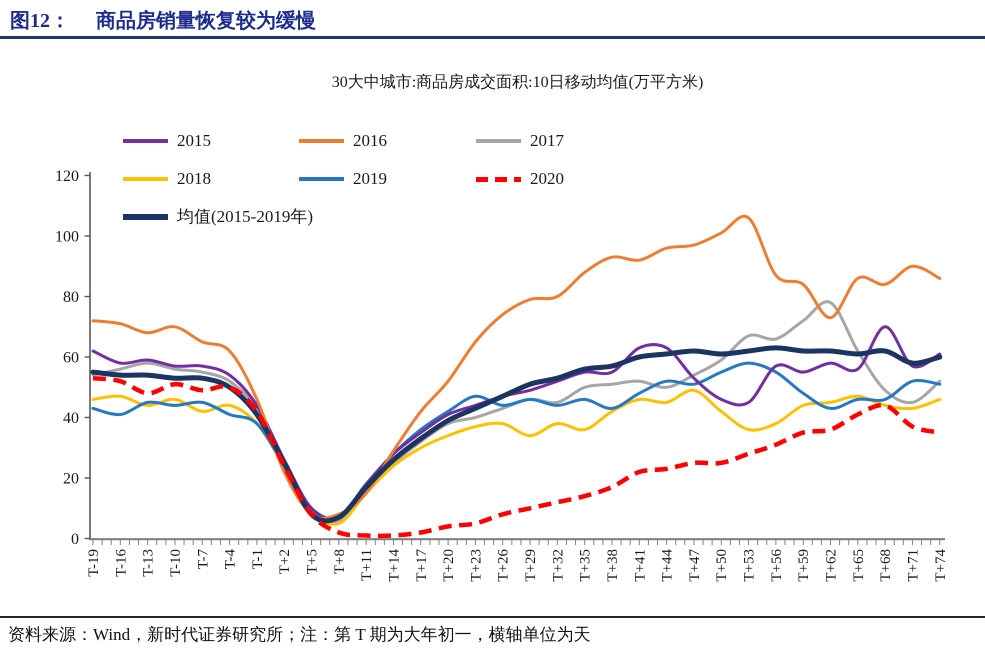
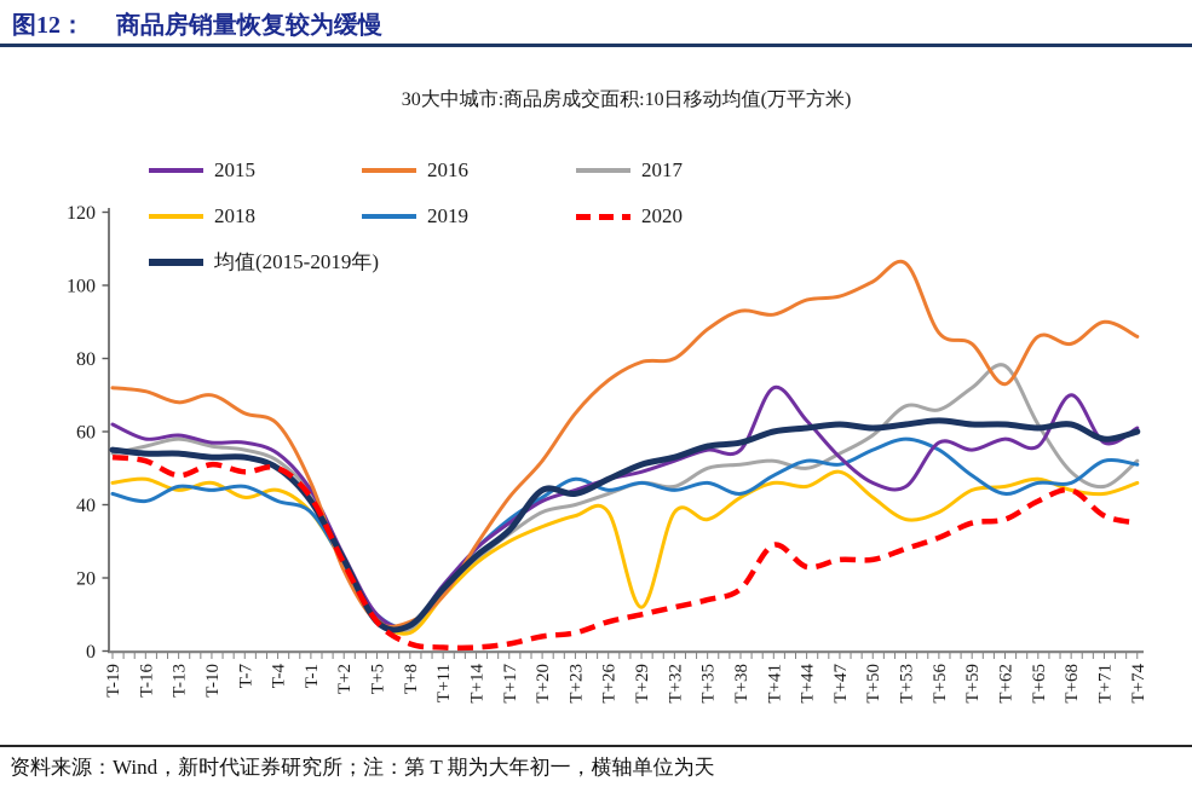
均值(2015-2019年)/T+20: 39 -> 44
2018/T+29: 34 -> 12
2015/T+41: 63 -> 72
2020/T+41: 22 -> 29
